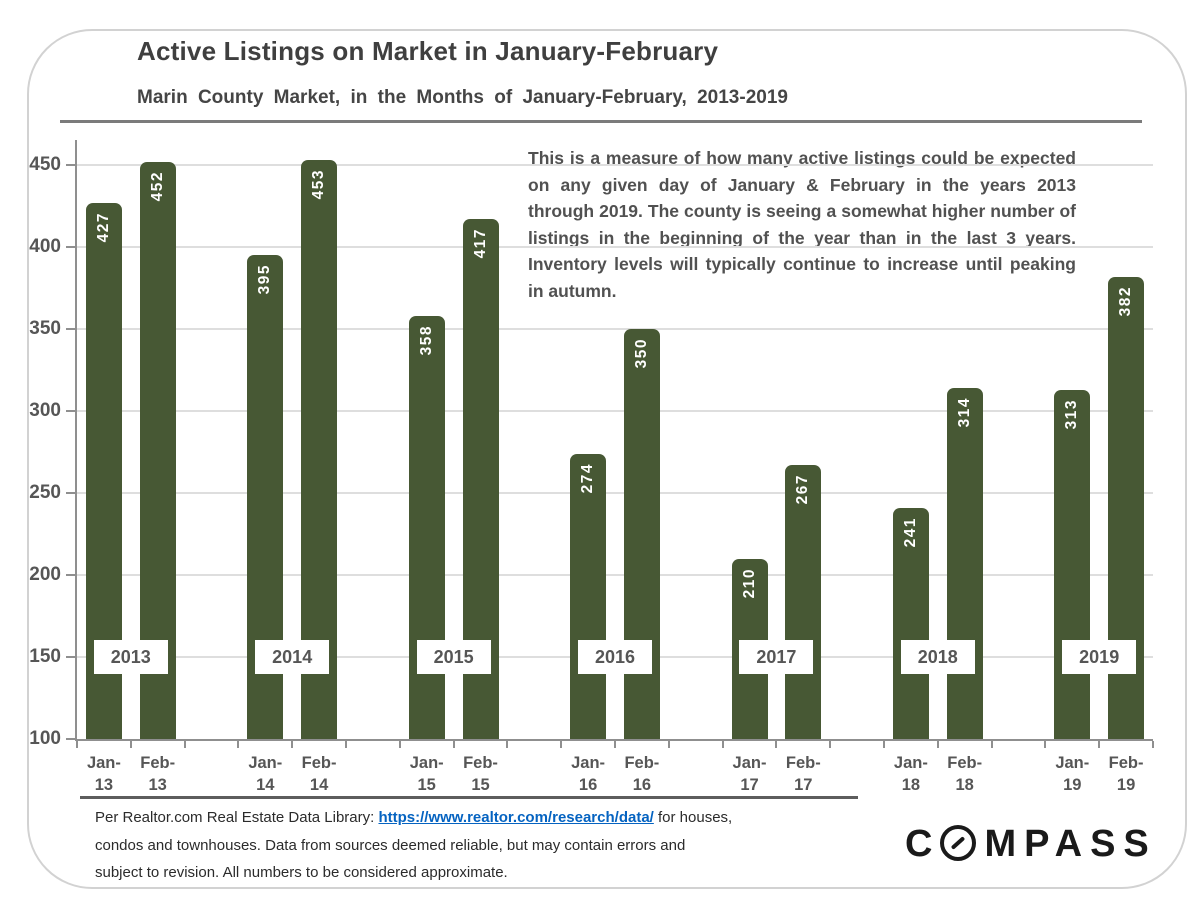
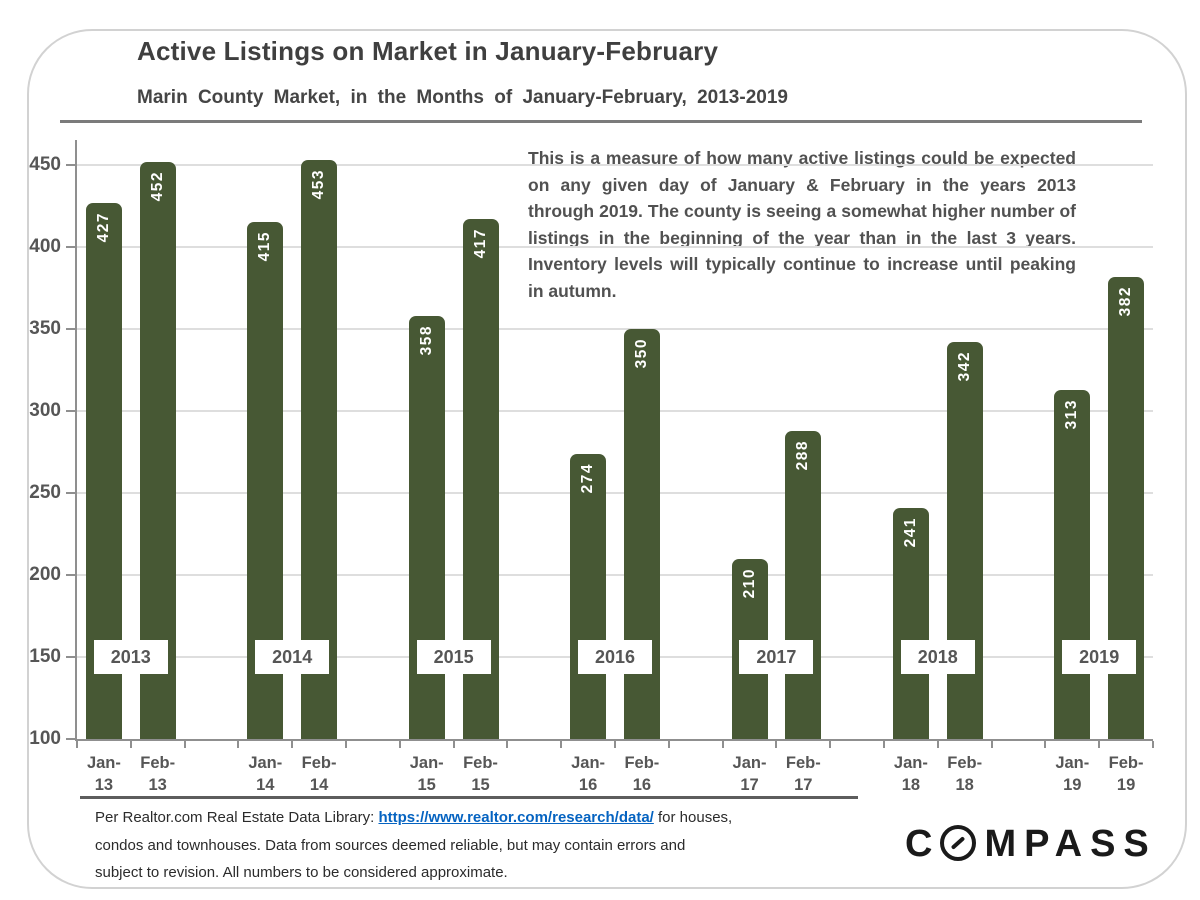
Jan-14: 395 -> 415
Feb-17: 267 -> 288
Feb-18: 314 -> 342
